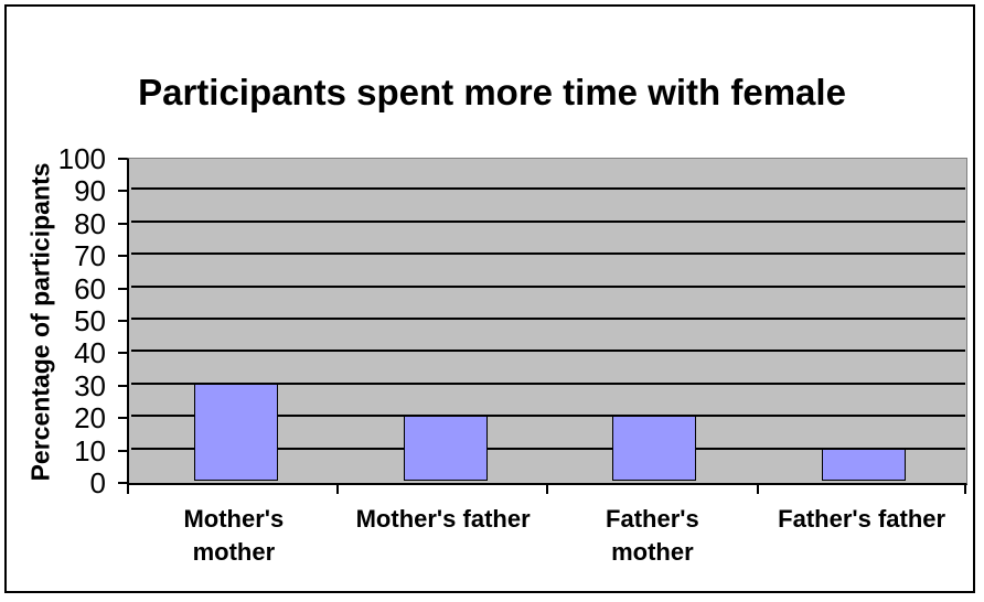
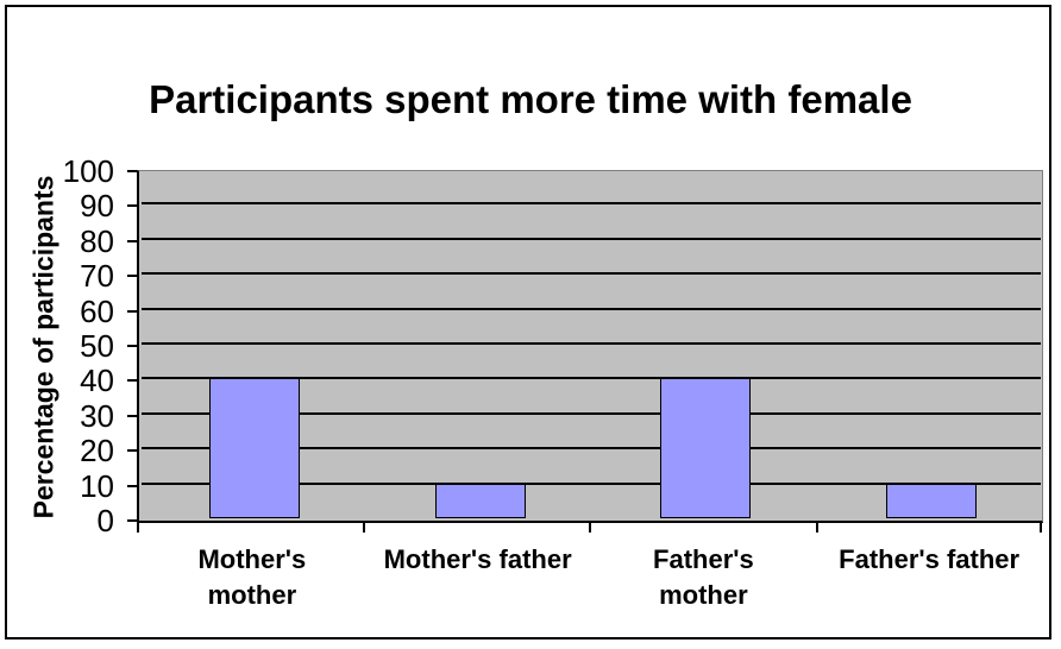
Mother's mother: 30 -> 40
Mother's father: 20 -> 10
Father's mother: 20 -> 40
